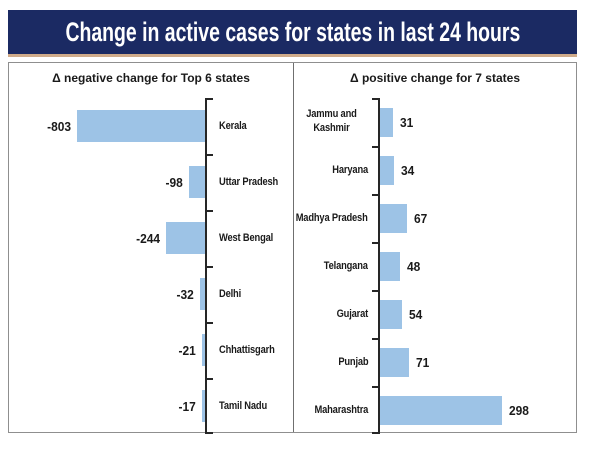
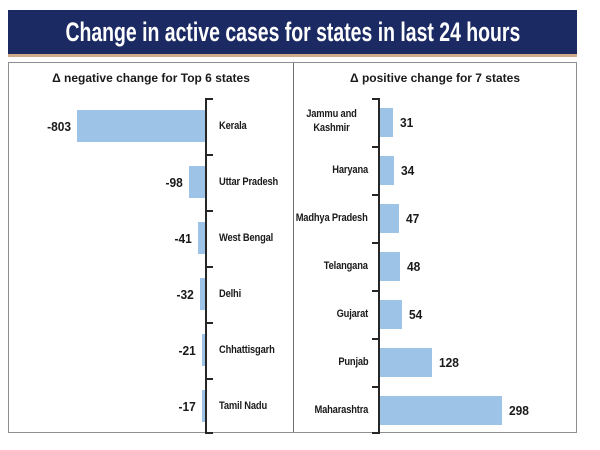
Δ negative change for Top 6 states/West Bengal: -244 -> -41
Δ positive change for 7 states/Madhya Pradesh: 67 -> 47
Δ positive change for 7 states/Punjab: 71 -> 128
